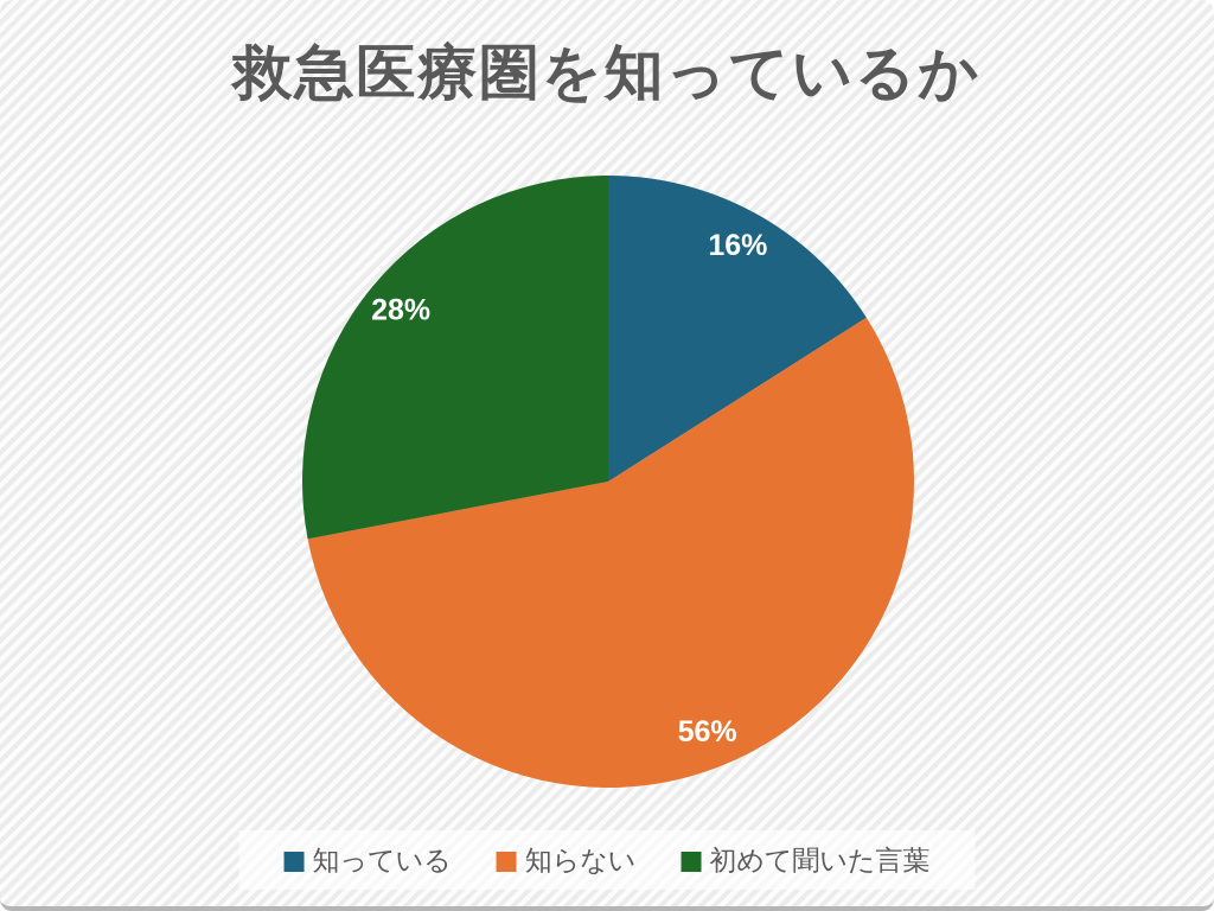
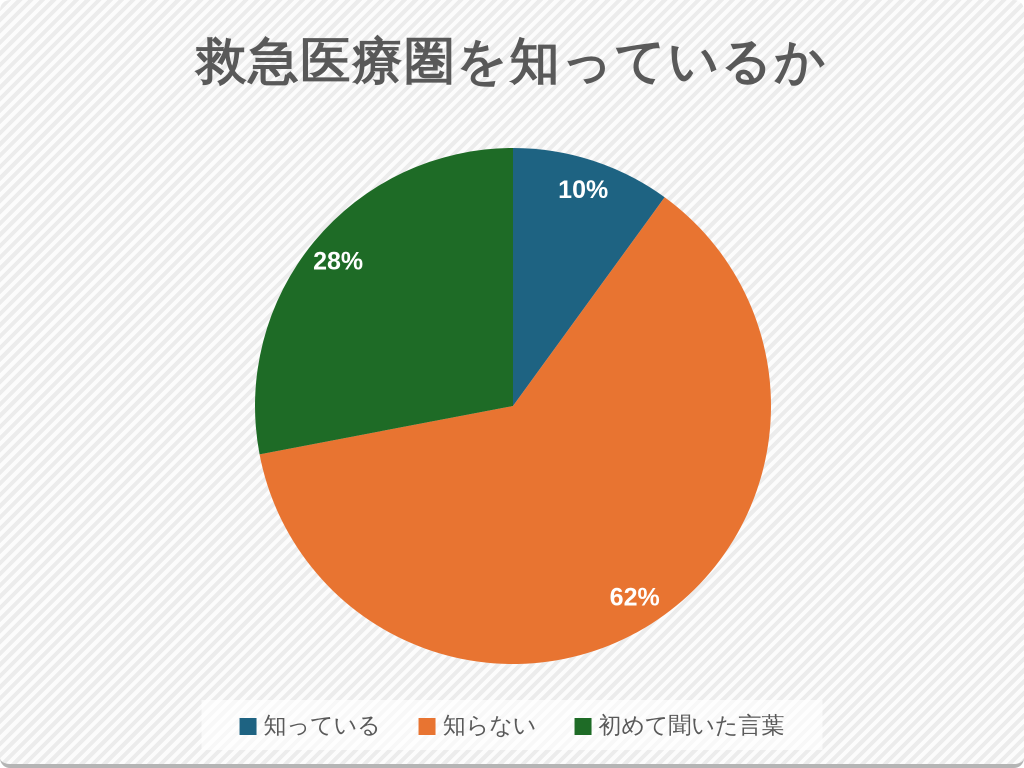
知っている: 16% -> 10%
知らない: 56% -> 62%
